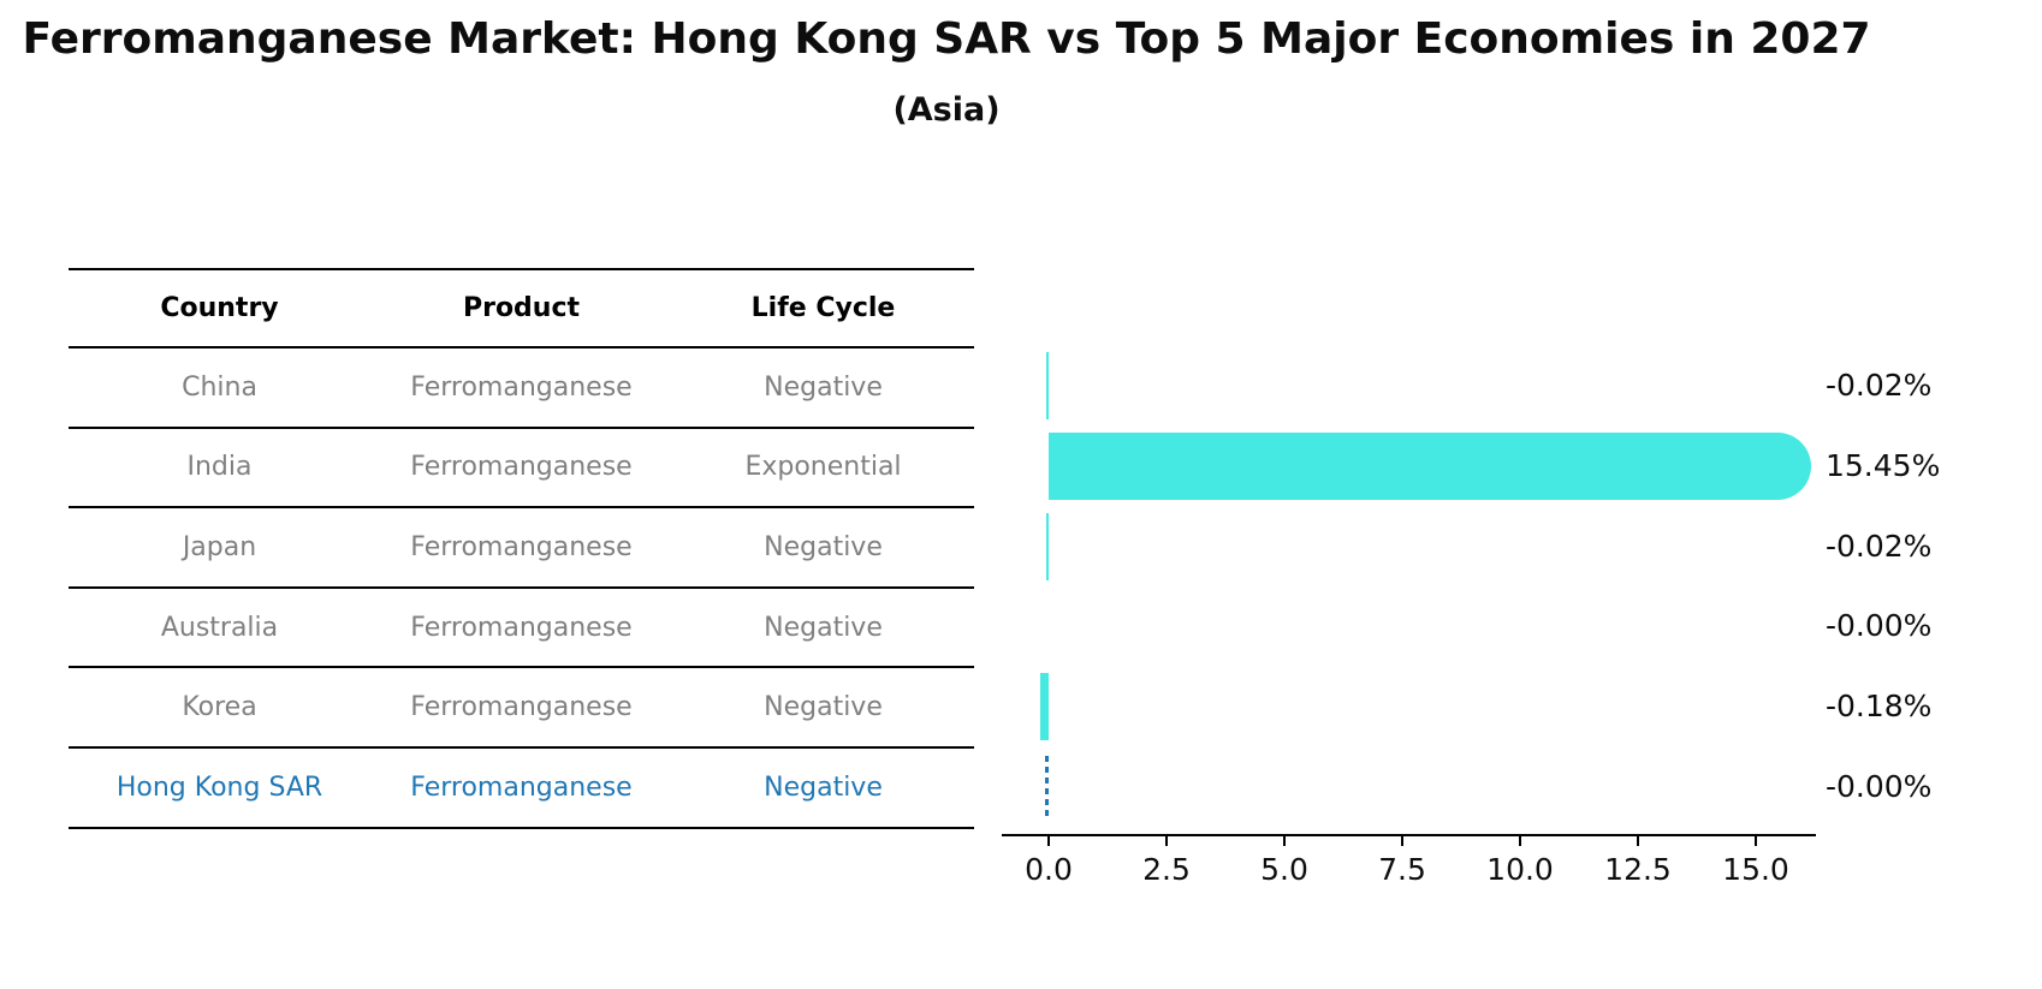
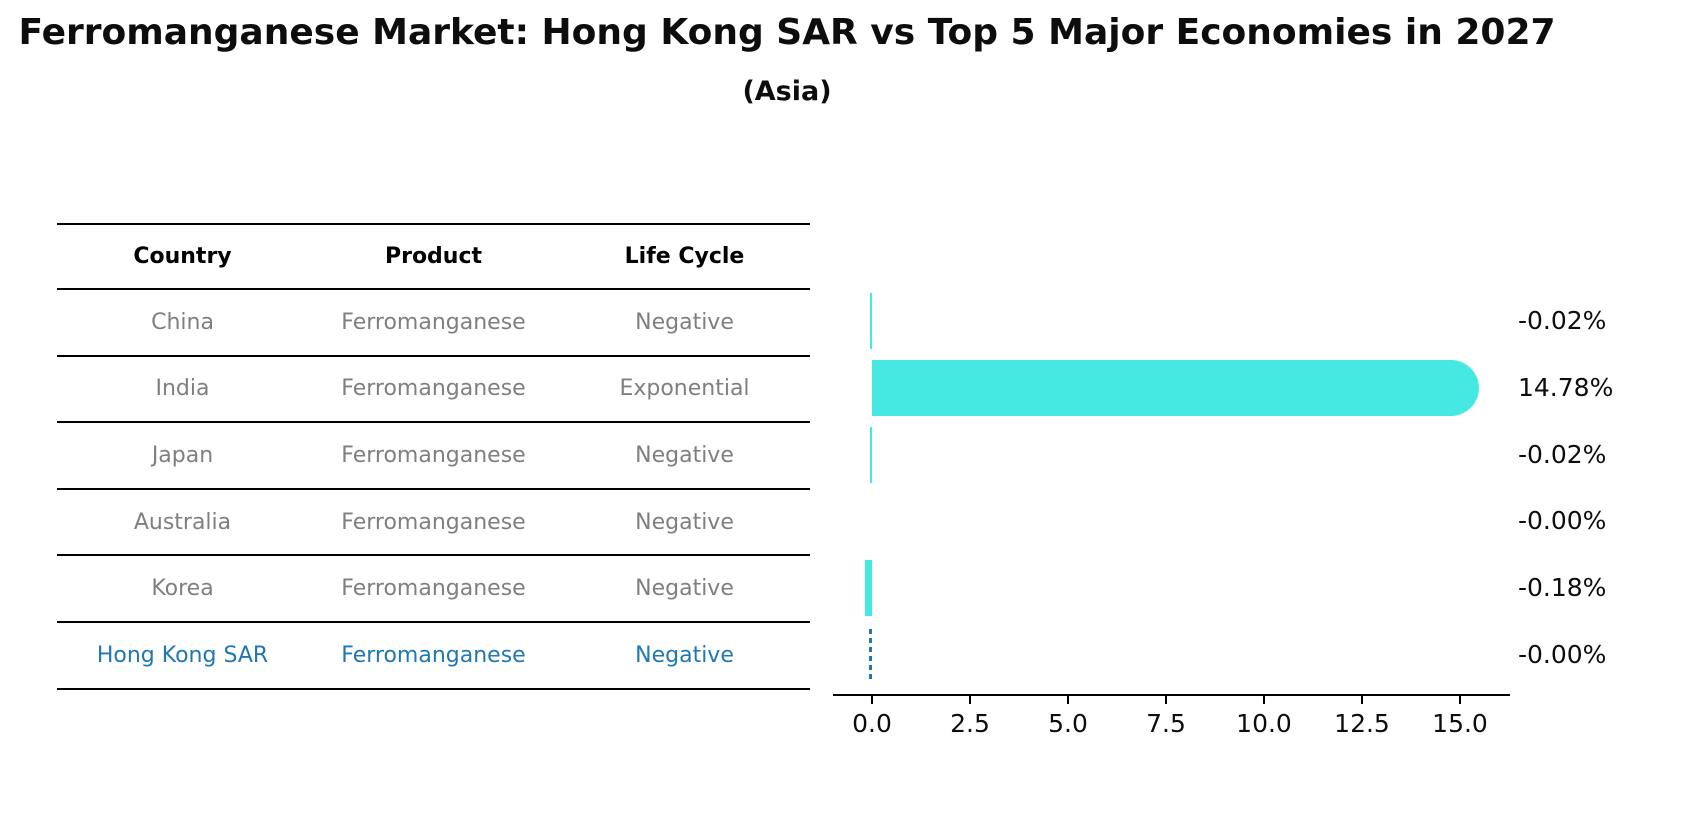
India: 15.45% -> 14.78%
